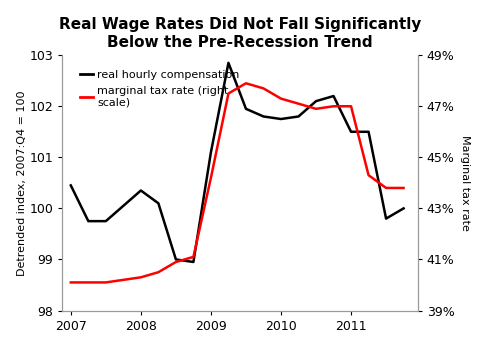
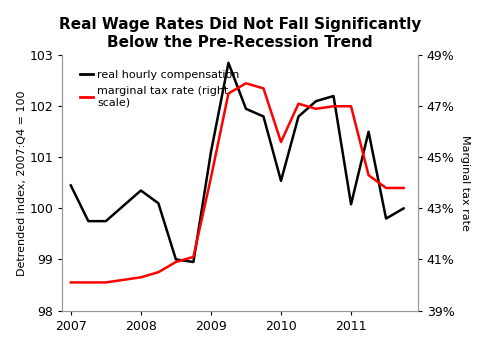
real hourly compensation/2010: 101.75 -> 100.54
marginal tax rate (right scale)/2010: 47.3% -> 45.6%
real hourly compensation/2011: 101.50 -> 100.08
